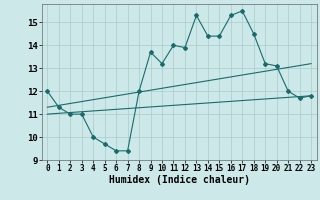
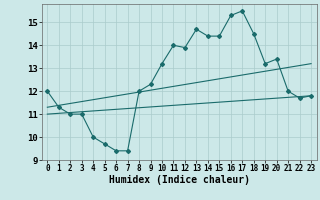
9: 13.7 -> 12.3
13: 15.3 -> 14.7
20: 13.1 -> 13.4
